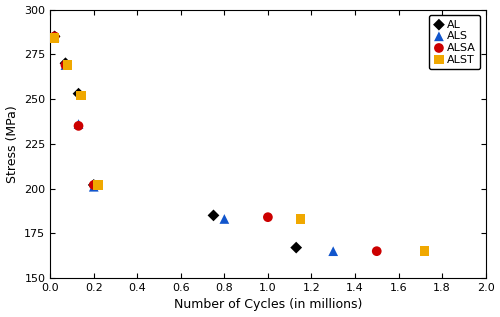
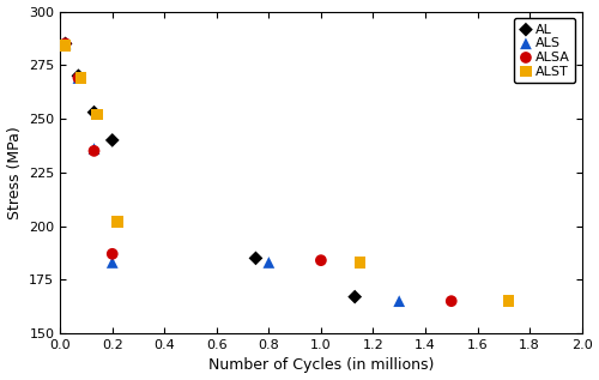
AL/0.2: 202 -> 240
ALS/0.2: 201 -> 183
ALSA/0.2: 202 -> 187
